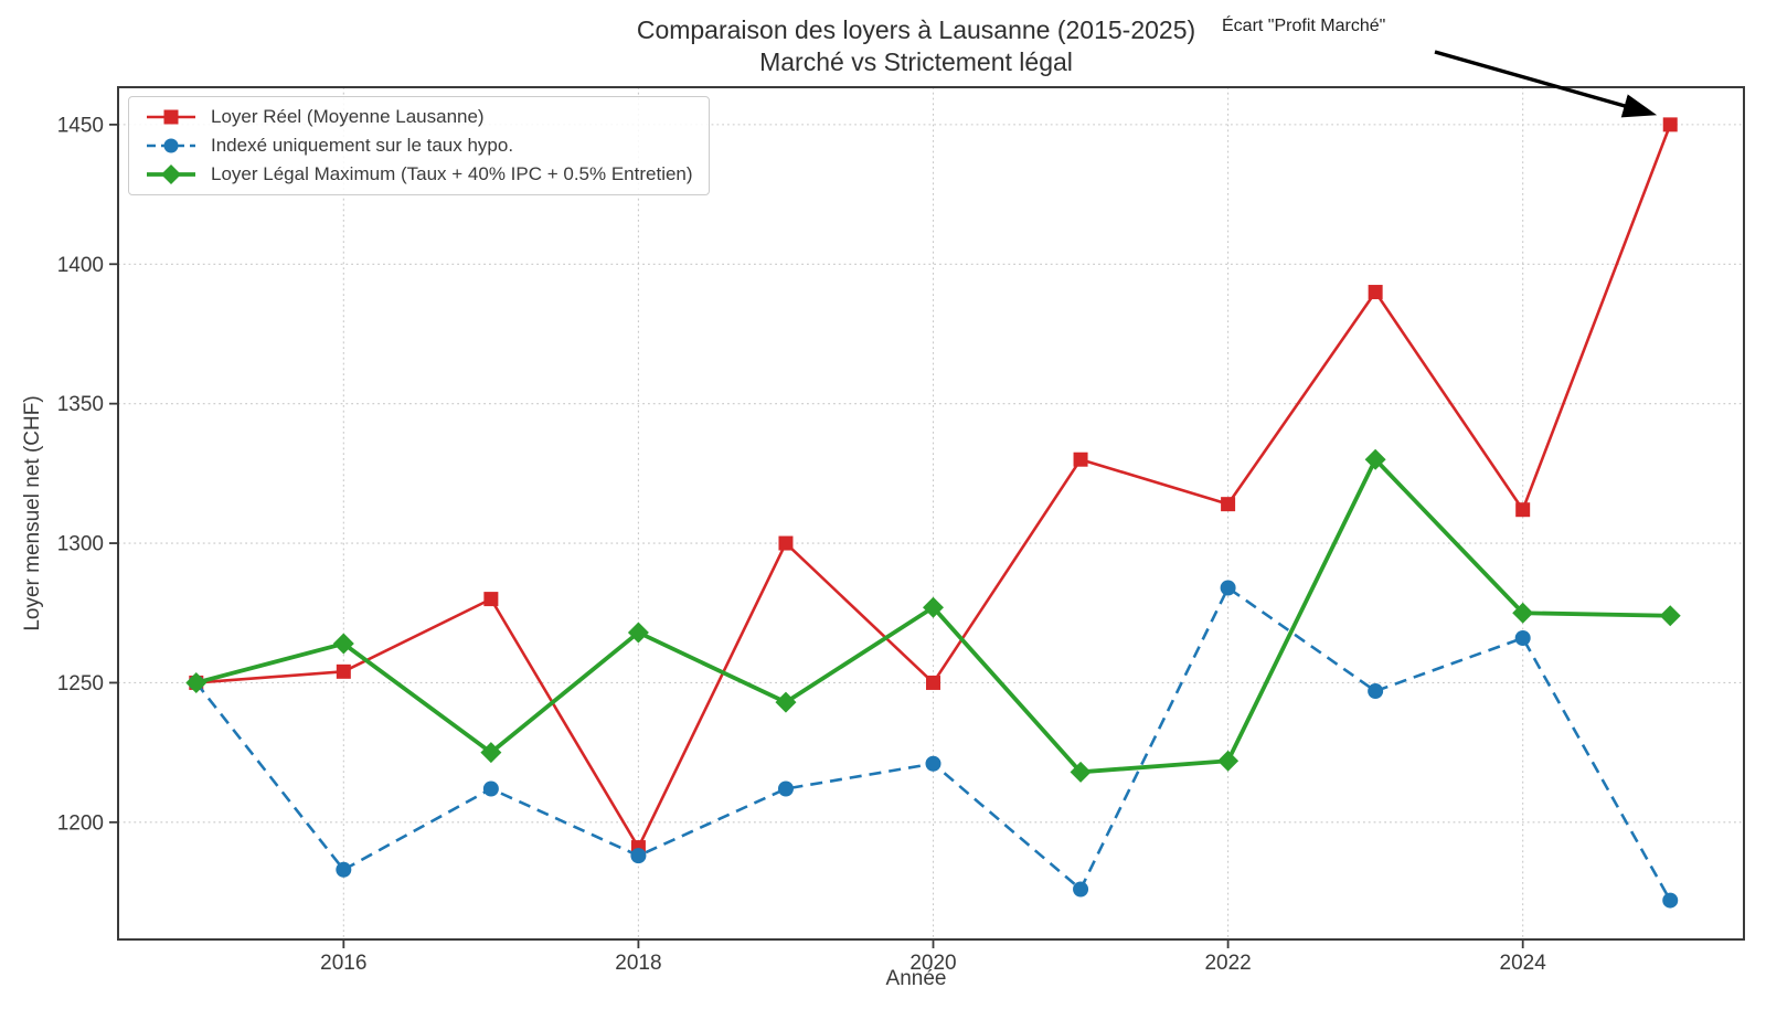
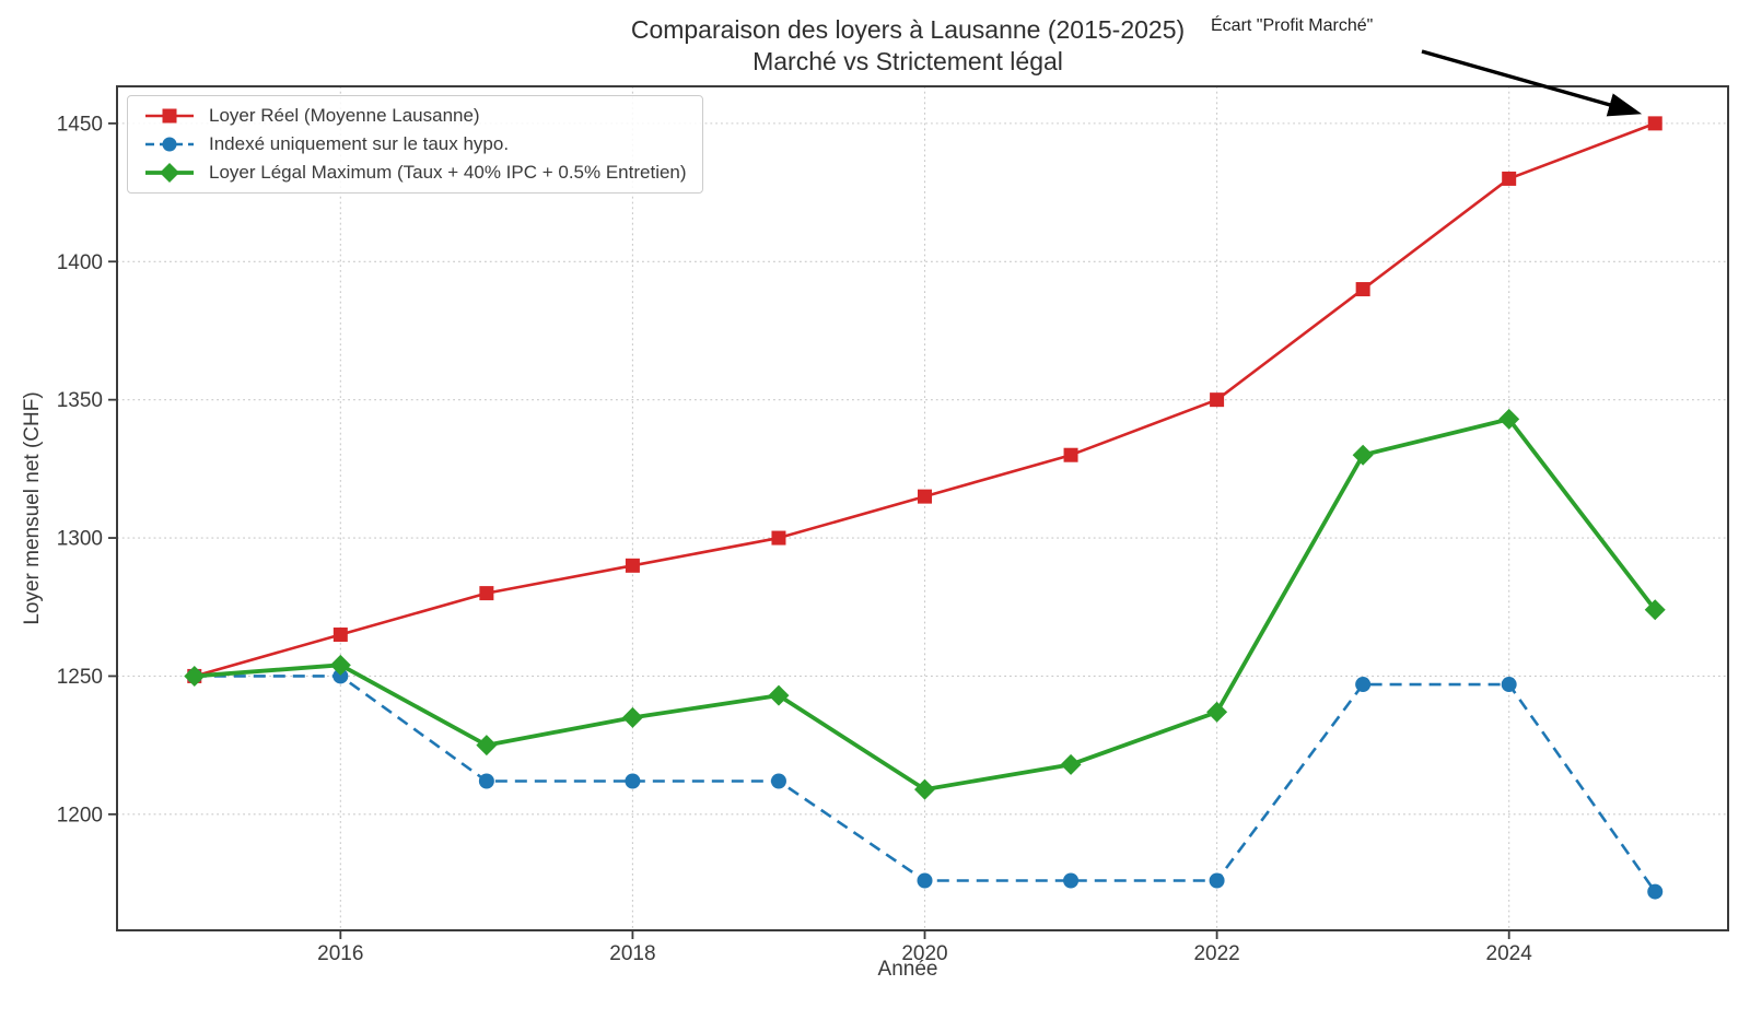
Loyer Réel (Moyenne Lausanne)/2016: 1254 -> 1265
Indexé uniquement sur le taux hypo./2016: 1183 -> 1250
Loyer Légal Maximum (Taux + 40% IPC + 0.5% Entretien)/2016: 1264 -> 1254
Loyer Réel (Moyenne Lausanne)/2018: 1191 -> 1290
Indexé uniquement sur le taux hypo./2018: 1188 -> 1212
Loyer Légal Maximum (Taux + 40% IPC + 0.5% Entretien)/2018: 1268 -> 1235
Loyer Réel (Moyenne Lausanne)/2020: 1250 -> 1315
Indexé uniquement sur le taux hypo./2020: 1221 -> 1176
Loyer Légal Maximum (Taux + 40% IPC + 0.5% Entretien)/2020: 1277 -> 1209
Loyer Réel (Moyenne Lausanne)/2022: 1314 -> 1350
Indexé uniquement sur le taux hypo./2022: 1284 -> 1176
Loyer Légal Maximum (Taux + 40% IPC + 0.5% Entretien)/2022: 1222 -> 1237
Loyer Réel (Moyenne Lausanne)/2024: 1312 -> 1430
Indexé uniquement sur le taux hypo./2024: 1266 -> 1247
Loyer Légal Maximum (Taux + 40% IPC + 0.5% Entretien)/2024: 1275 -> 1343
